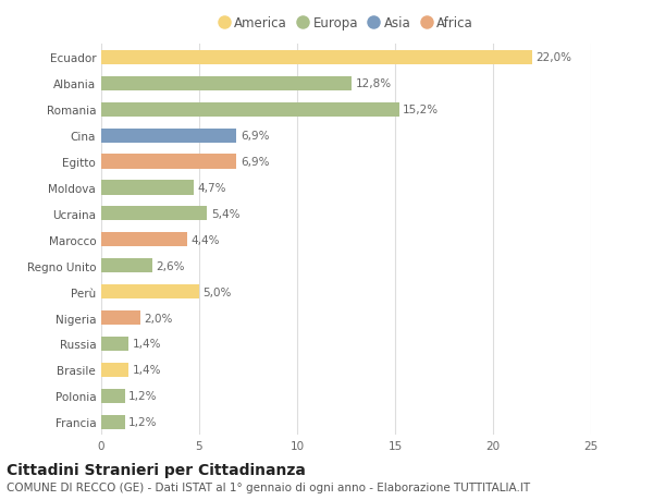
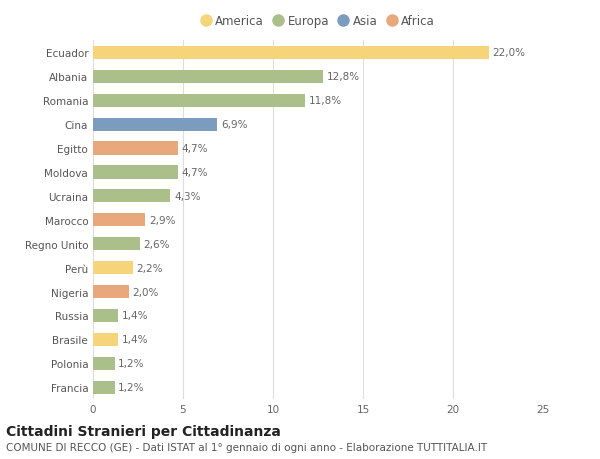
Romania: 15,2% -> 11,8%
Egitto: 6,9% -> 4,7%
Ucraina: 5,4% -> 4,3%
Marocco: 4,4% -> 2,9%
Perù: 5,0% -> 2,2%
